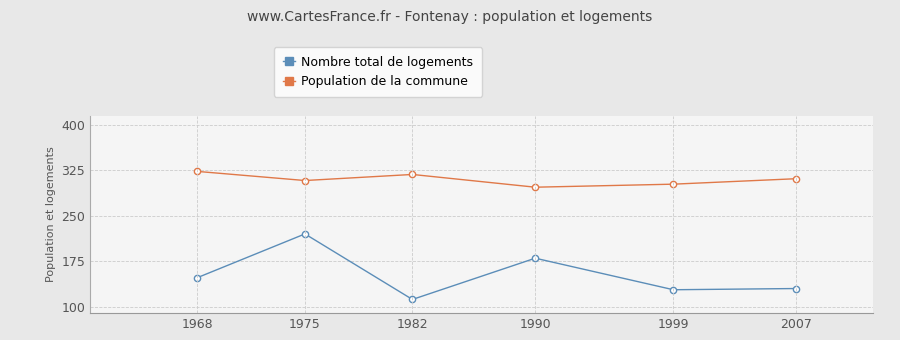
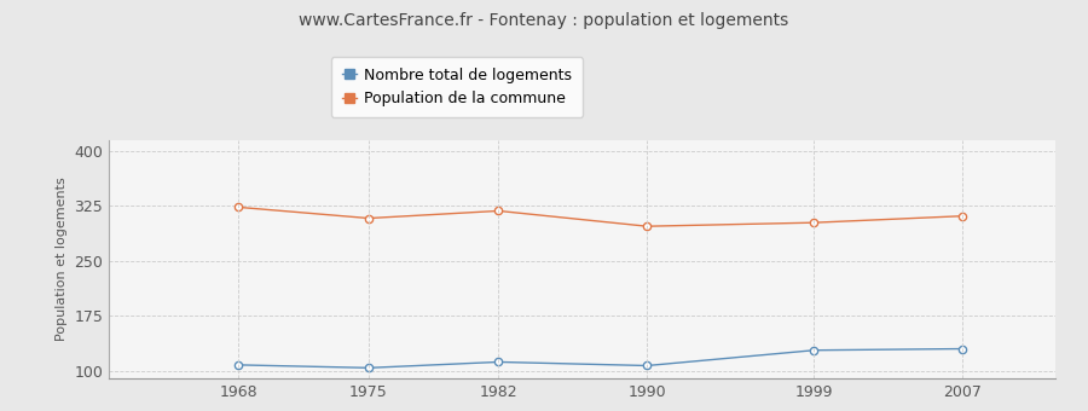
Nombre total de logements/1968: 148 -> 108
Nombre total de logements/1975: 220 -> 104
Nombre total de logements/1990: 180 -> 107
